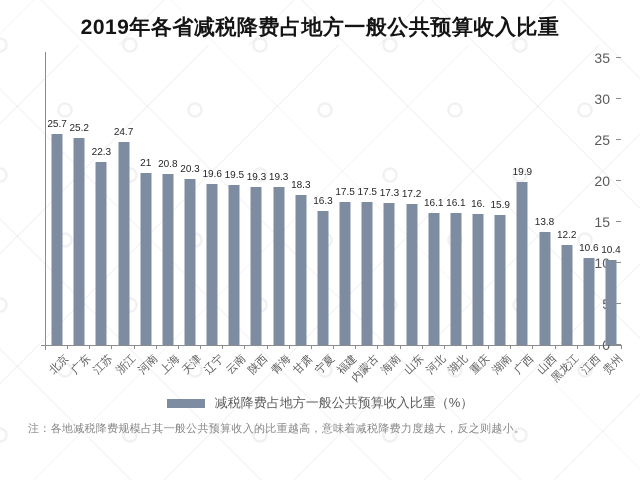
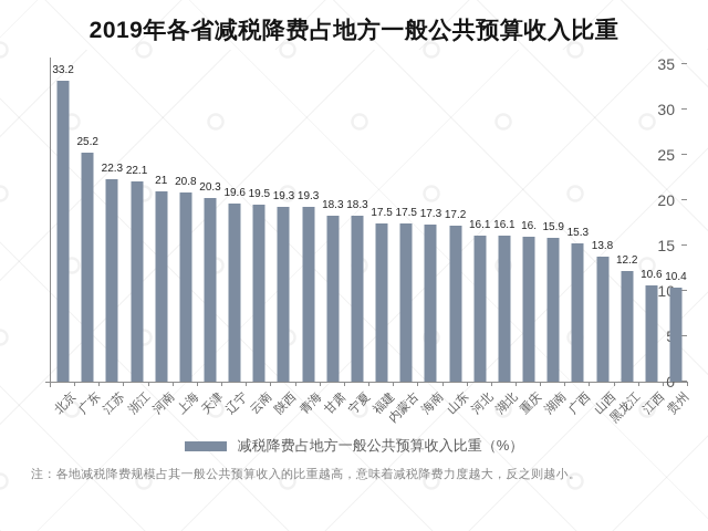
北京: 25.7 -> 33.2
浙江: 24.7 -> 22.1
宁夏: 16.3 -> 18.3
广西: 19.9 -> 15.3
